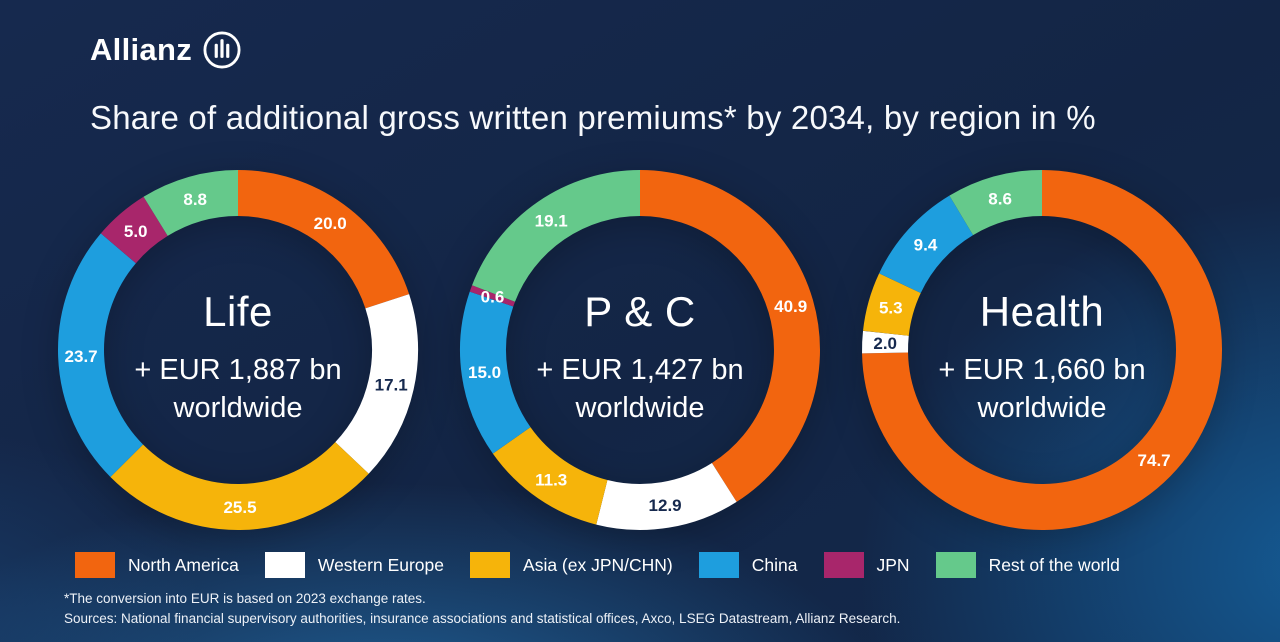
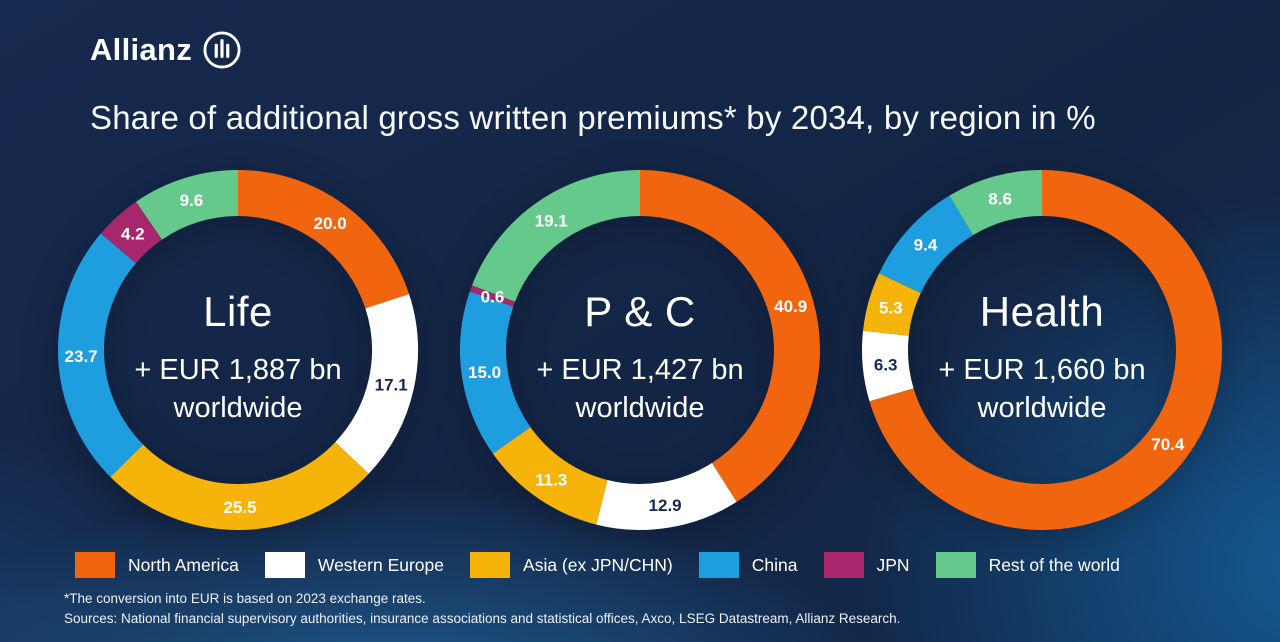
Life/JPN: 5.0 -> 4.2
Life/Rest of the world: 8.8 -> 9.6
Health/North America: 74.7 -> 70.4
Health/Western Europe: 2.0 -> 6.3
